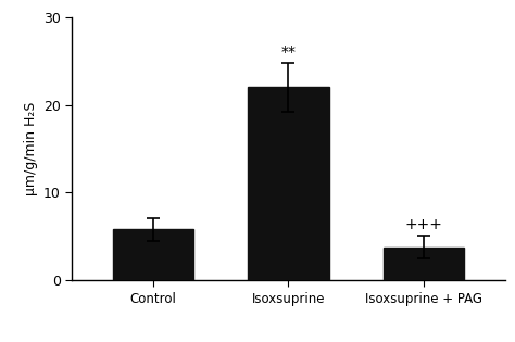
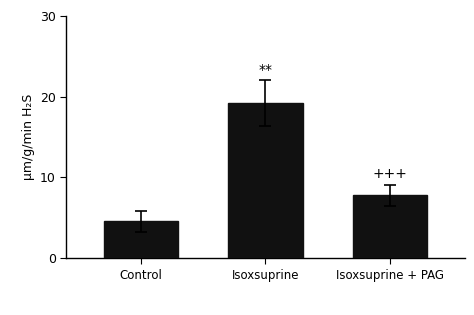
Control: 5.8 -> 4.6
Isoxsuprine: 22.0 -> 19.2
Isoxsuprine + PAG: 3.8 -> 7.8
